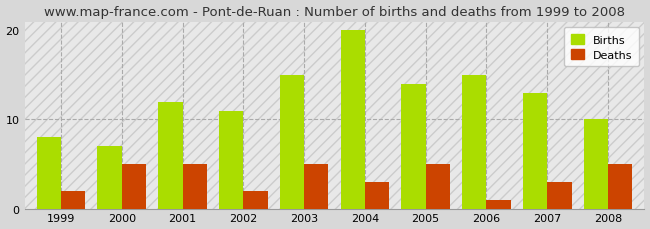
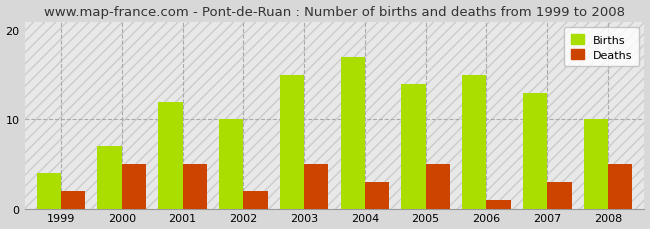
Births/1999: 8 -> 4
Births/2002: 11 -> 10
Births/2004: 20 -> 17
